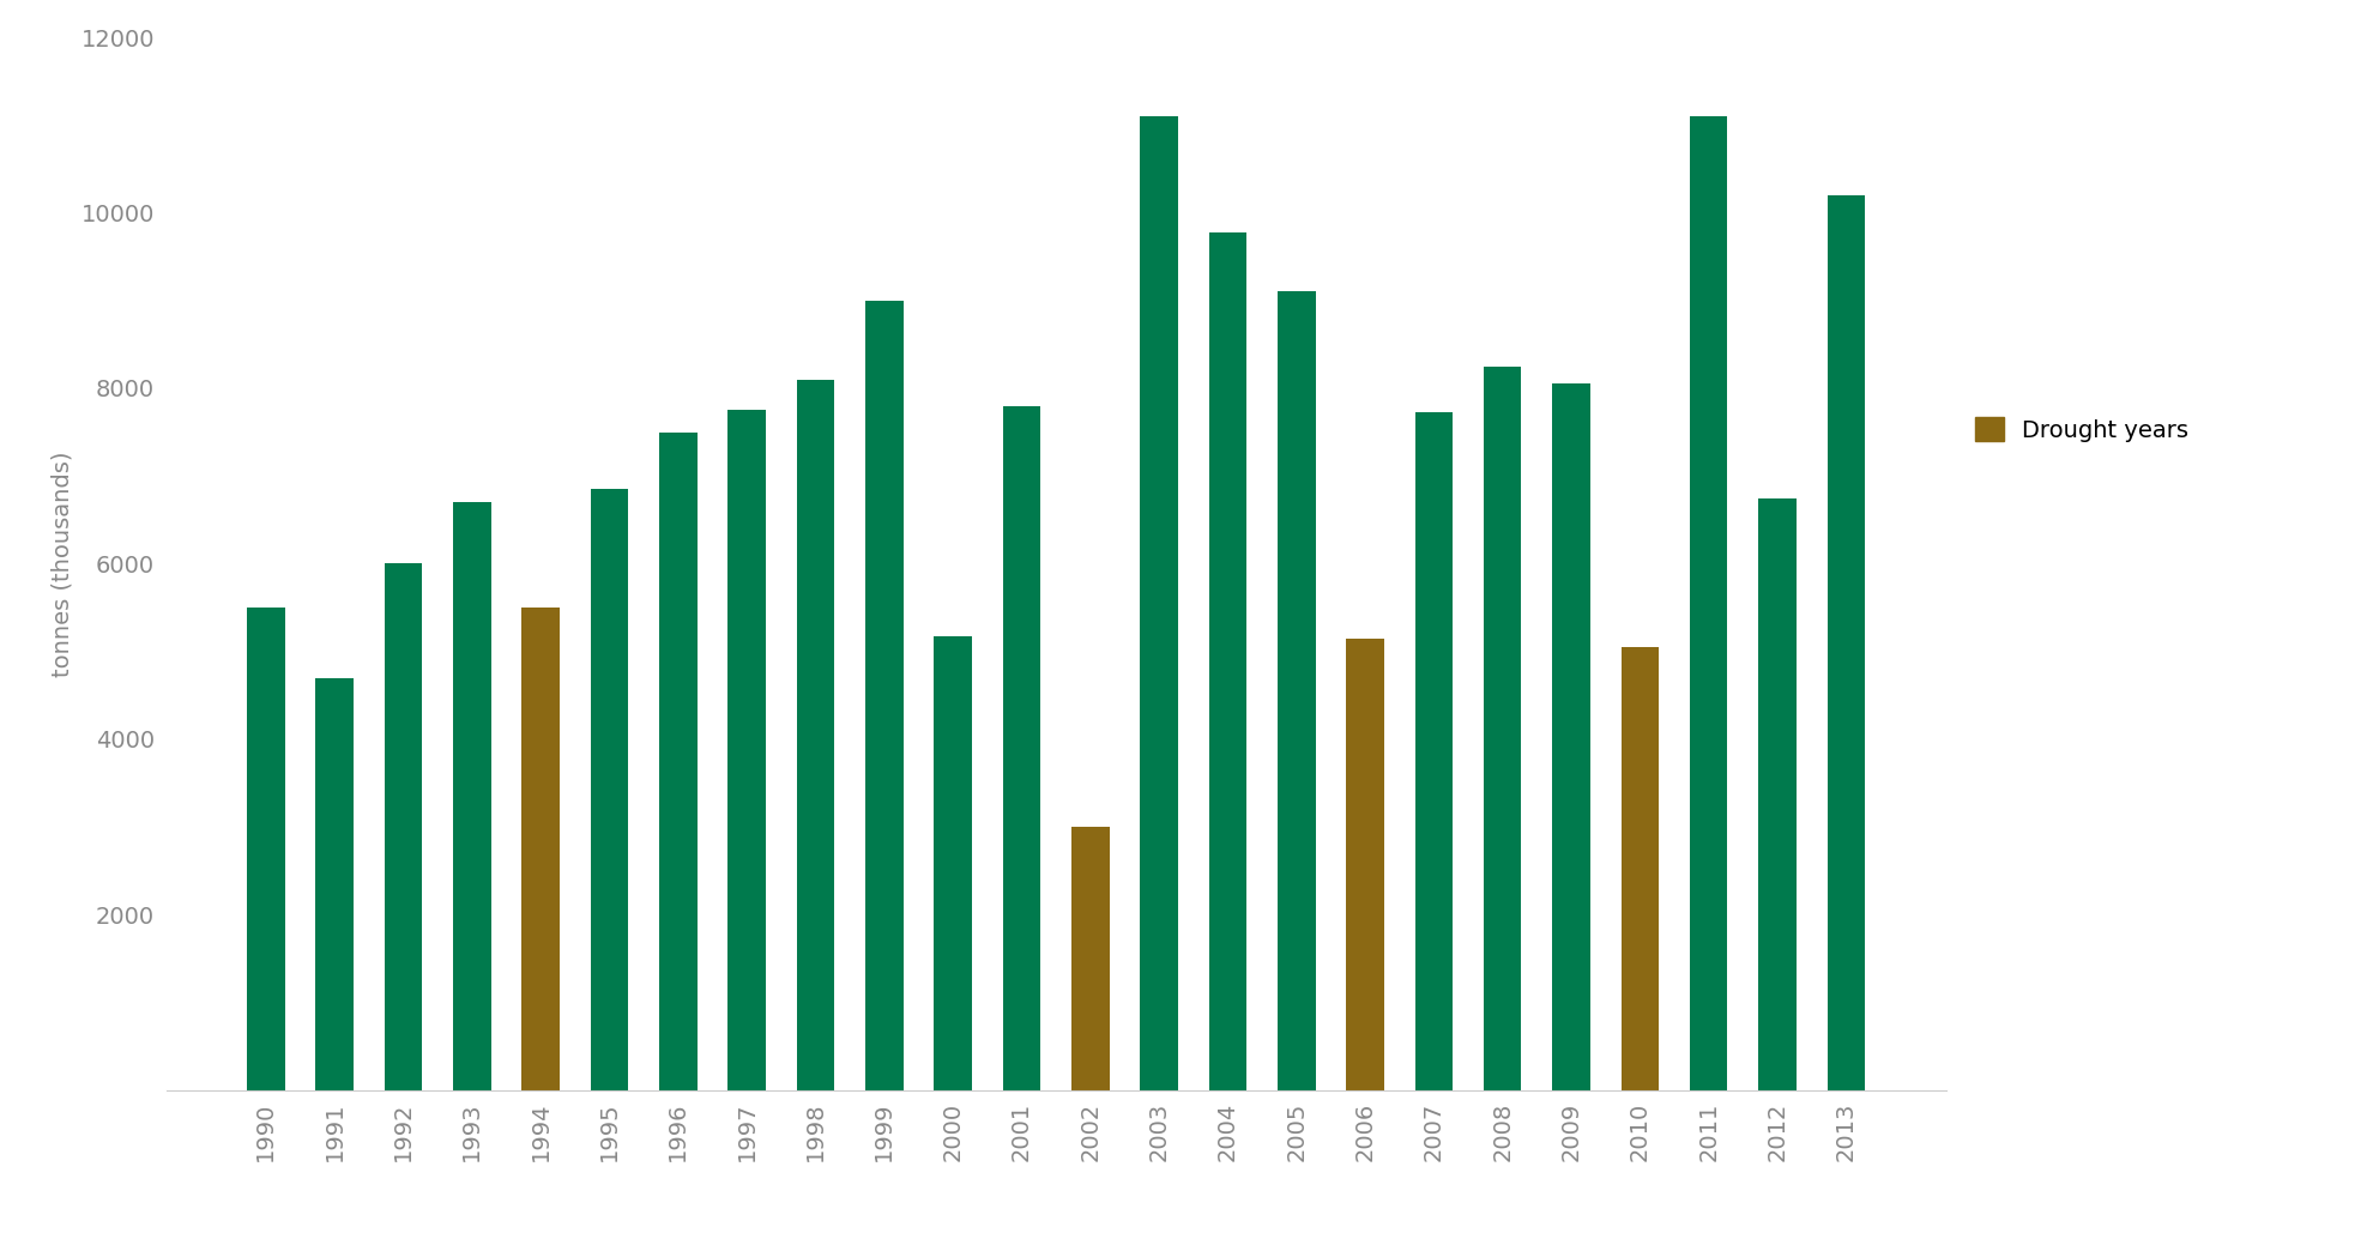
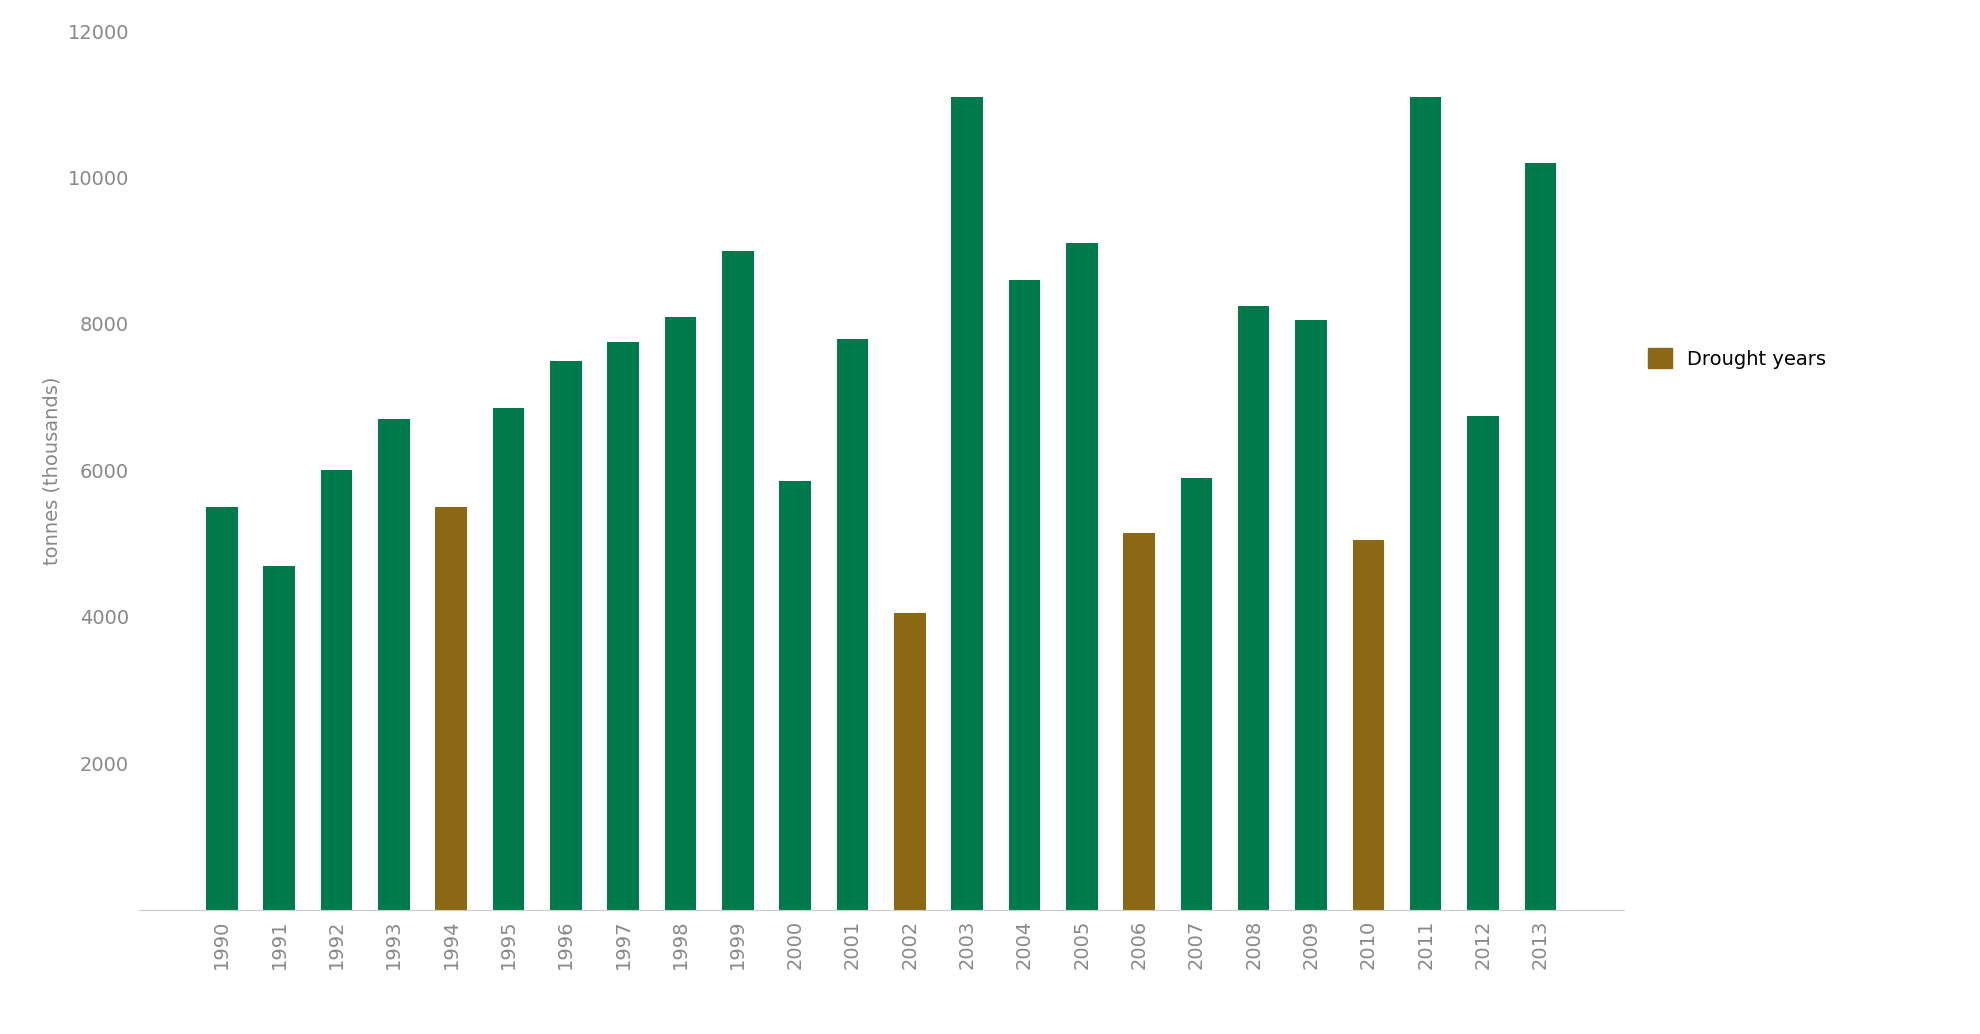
2000: 5180 -> 5850
2002: 3000 -> 4050
2004: 9780 -> 8600
2007: 7720 -> 5900
